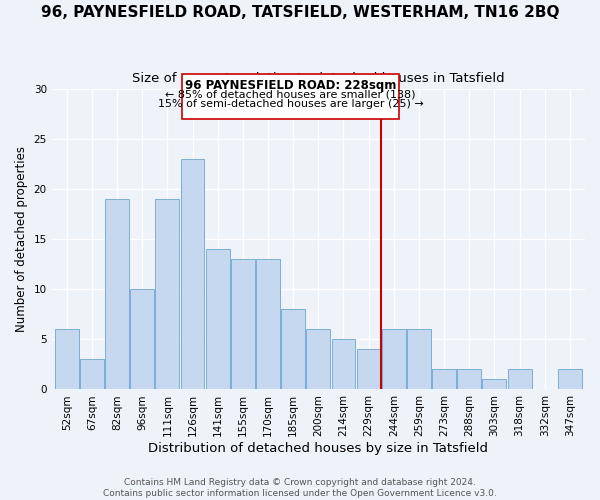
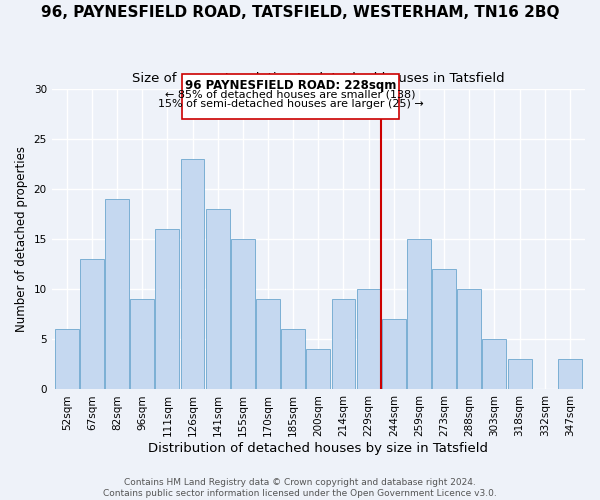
67sqm: 3 -> 13
96sqm: 10 -> 9
111sqm: 19 -> 16
141sqm: 14 -> 18
155sqm: 13 -> 15
170sqm: 13 -> 9
185sqm: 8 -> 6
200sqm: 6 -> 4
214sqm: 5 -> 9
229sqm: 4 -> 10
244sqm: 6 -> 7
259sqm: 6 -> 15
273sqm: 2 -> 12
288sqm: 2 -> 10
303sqm: 1 -> 5
318sqm: 2 -> 3
347sqm: 2 -> 3
